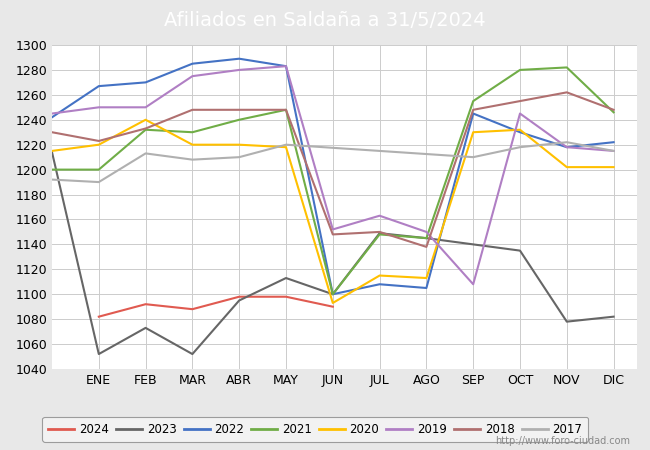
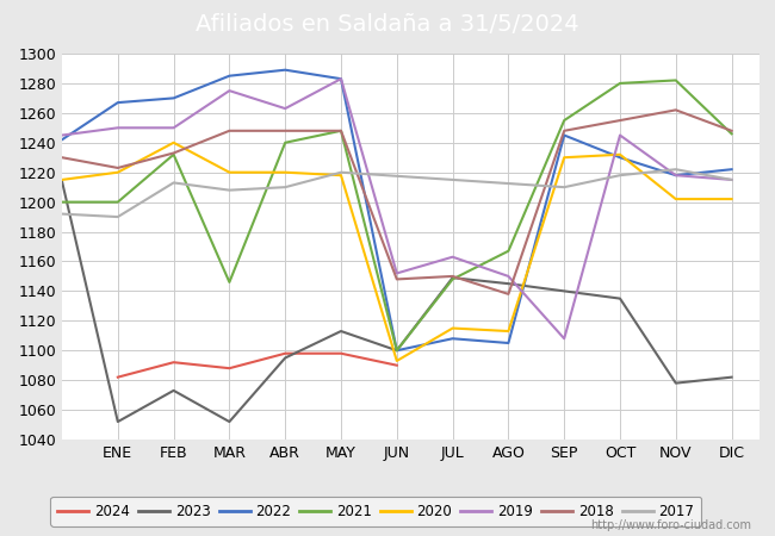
2021/MAR: 1230 -> 1146
2019/ABR: 1280 -> 1263
2021/AGO: 1145 -> 1167
